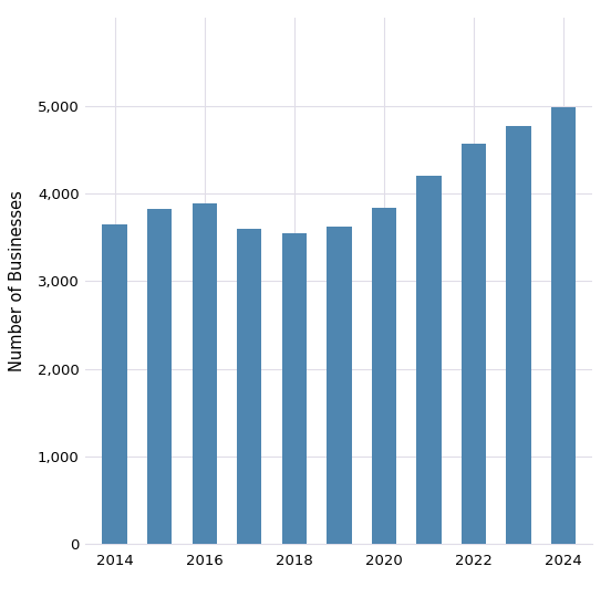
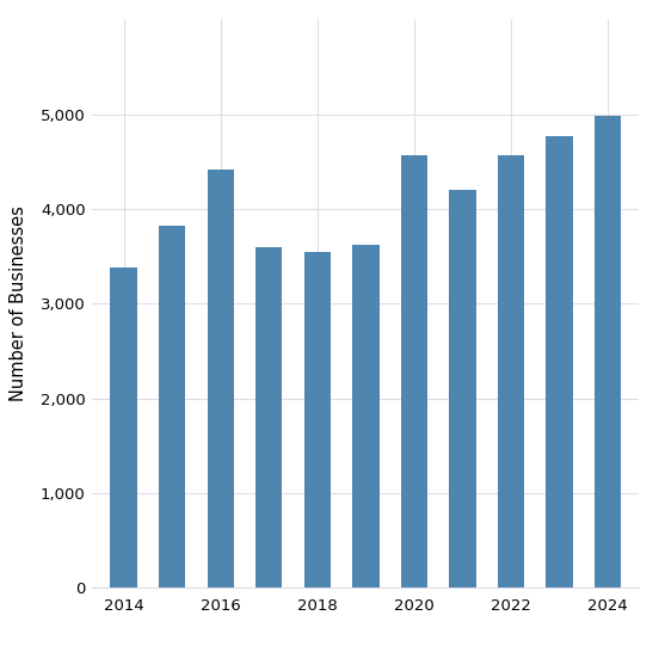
2014: 3,650 -> 3,380
2016: 3,880 -> 4,420
2020: 3,840 -> 4,560
